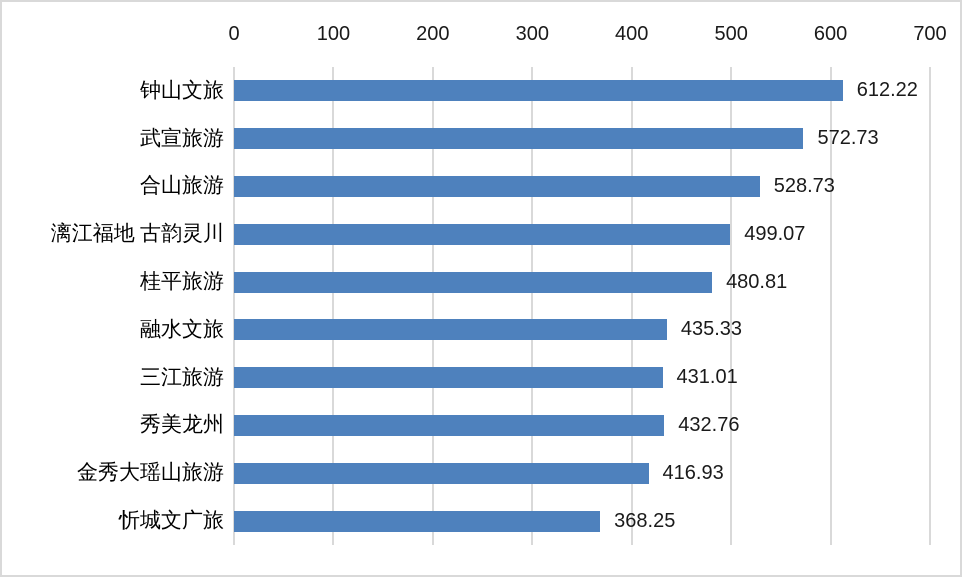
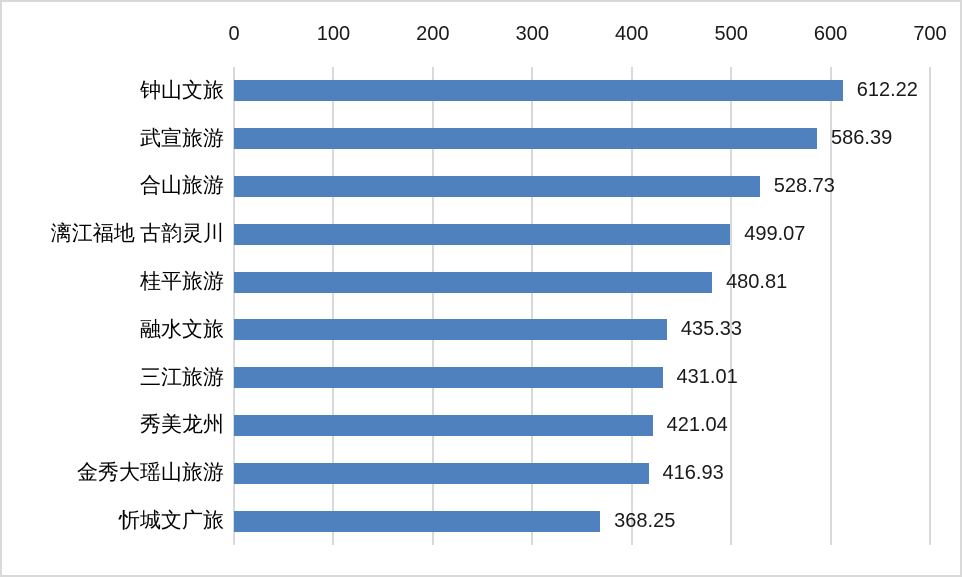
武宣旅游: 572.73 -> 586.39
秀美龙州: 432.76 -> 421.04
